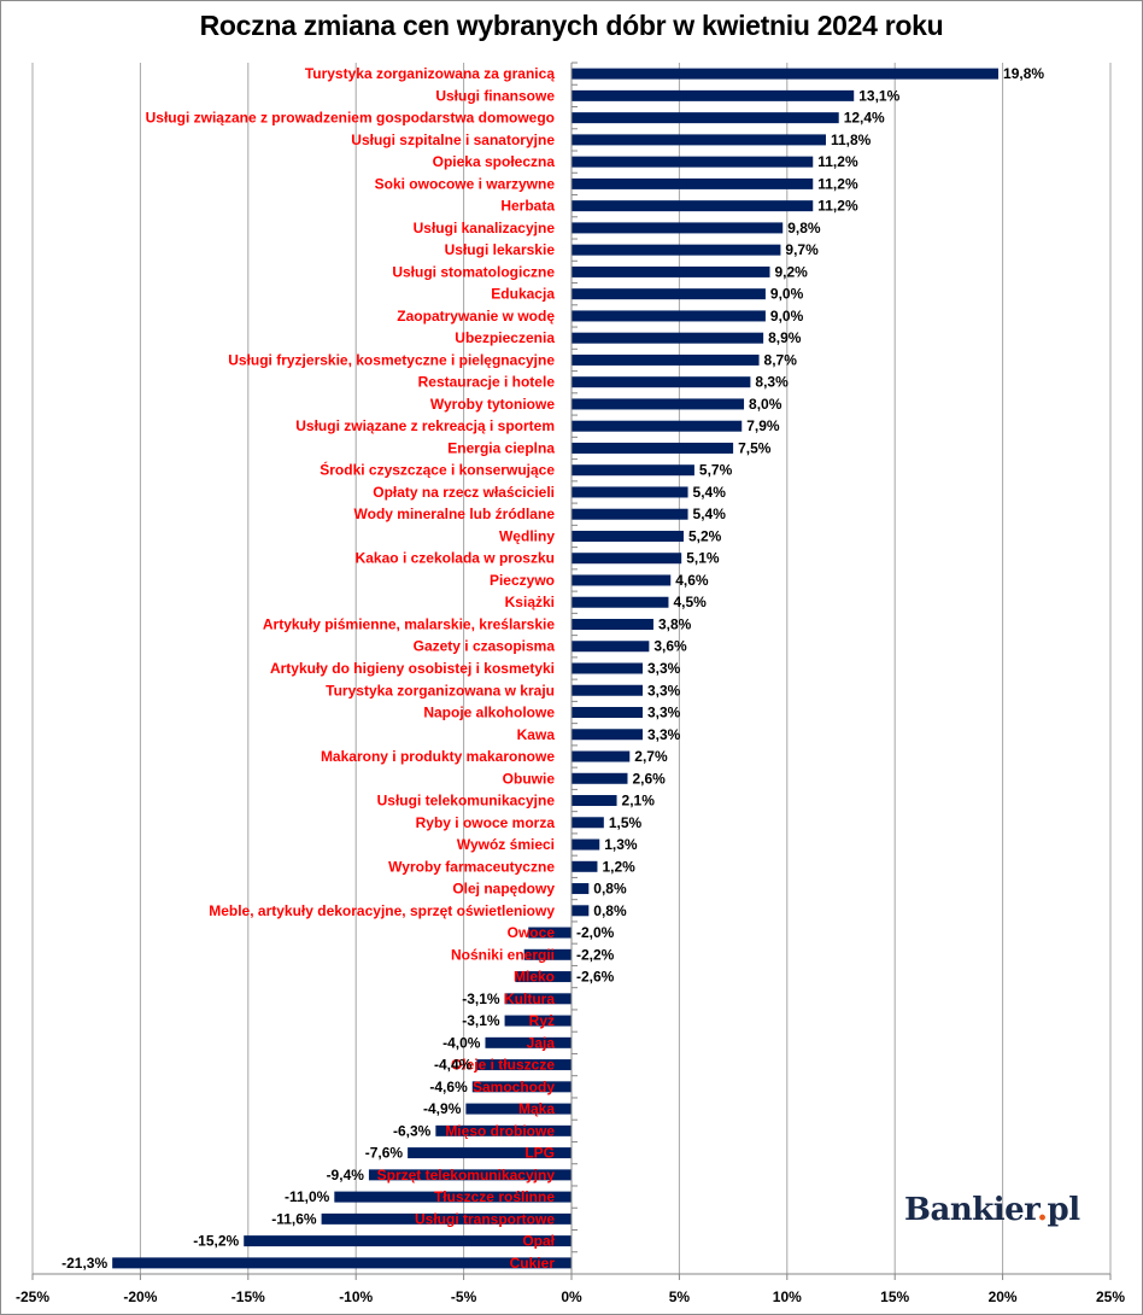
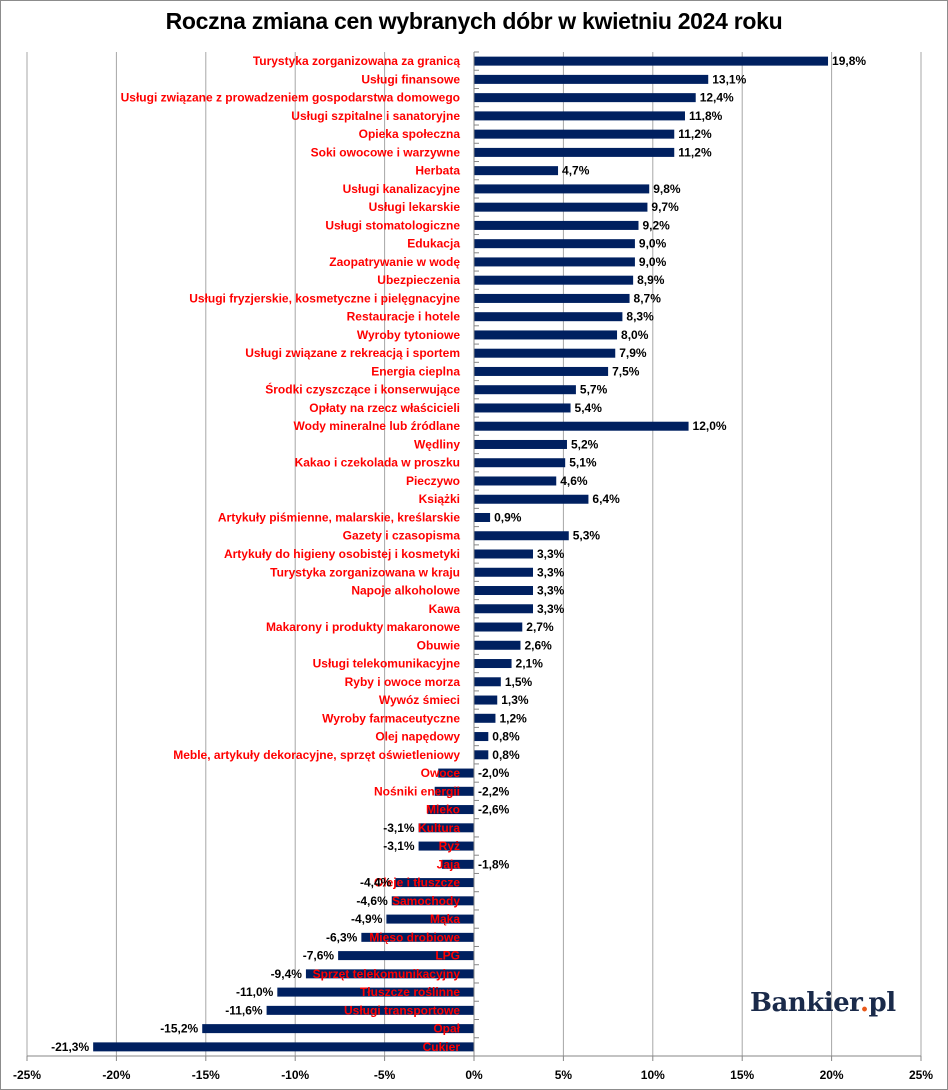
Herbata: 11,2% -> 4,7%
Wody mineralne lub źródlane: 5,4% -> 12,0%
Książki: 4,5% -> 6,4%
Artykuły piśmienne, malarskie, kreślarskie: 3,8% -> 0,9%
Gazety i czasopisma: 3,6% -> 5,3%
Jaja: -4,0% -> -1,8%
